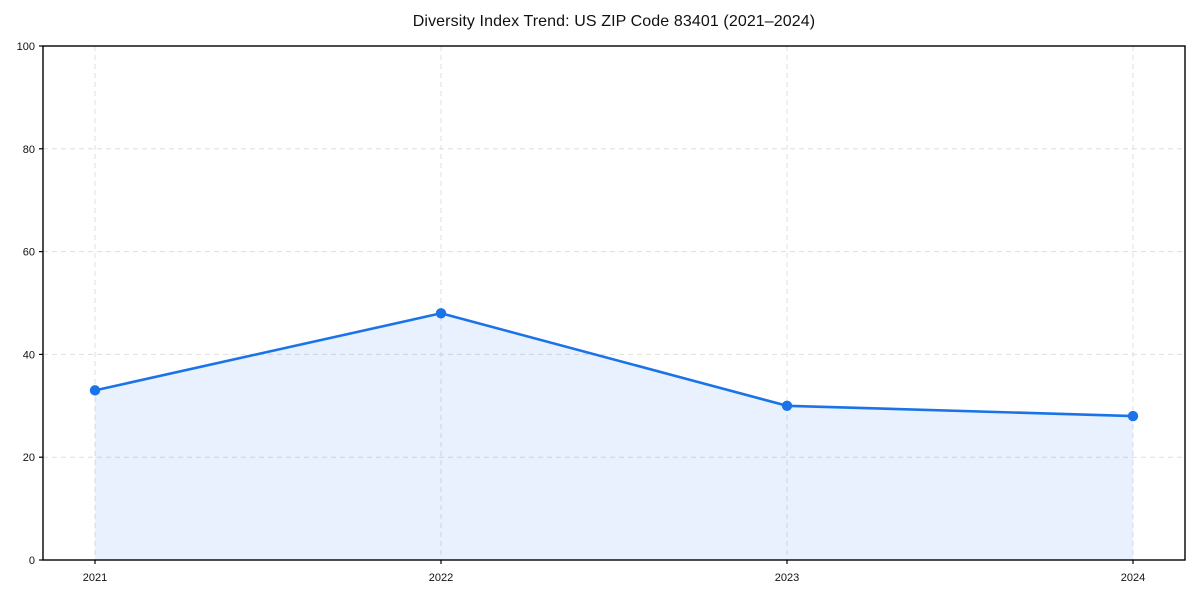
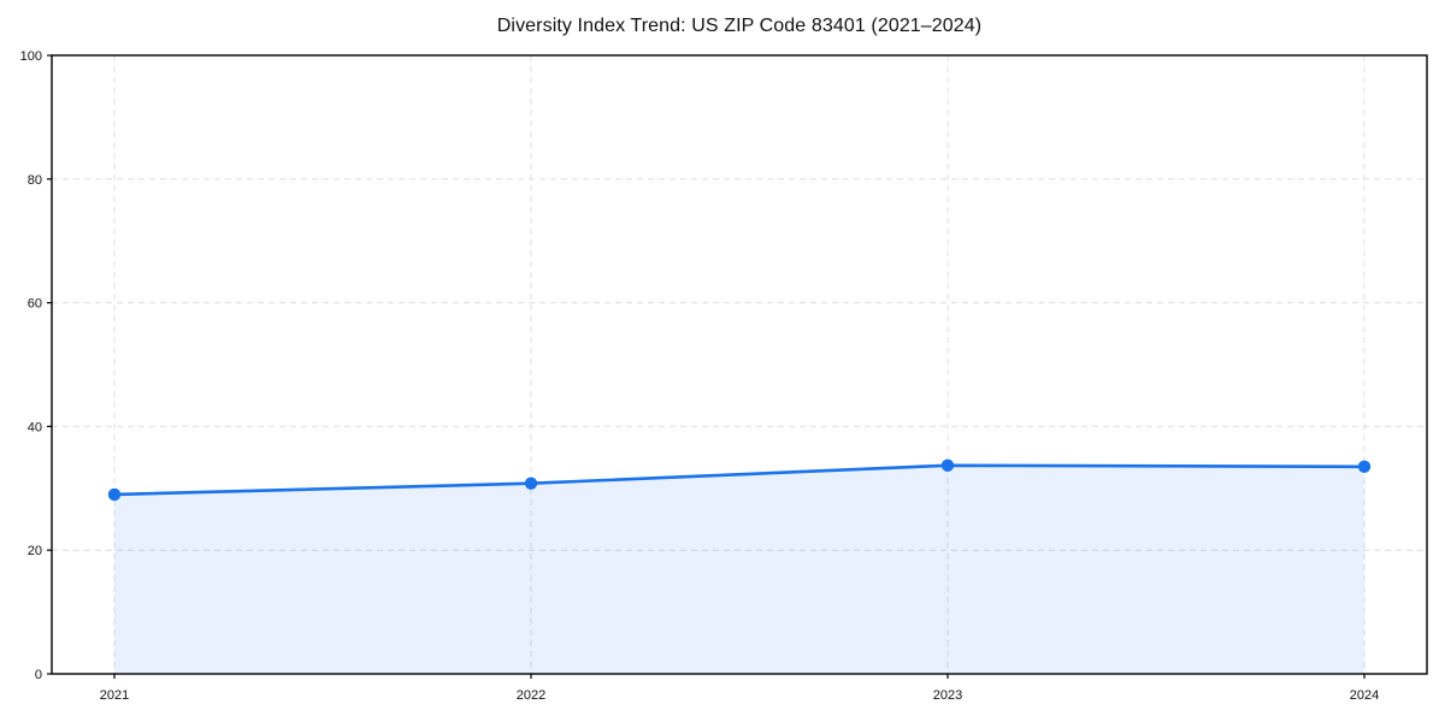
2021: 33 -> 29
2022: 48 -> 31
2023: 30 -> 34
2024: 28 -> 34
